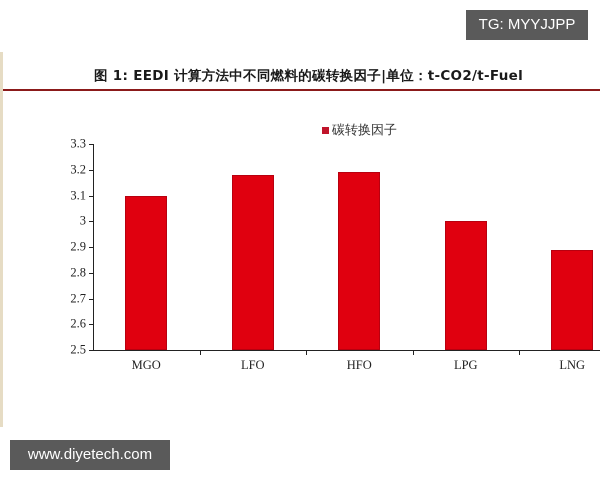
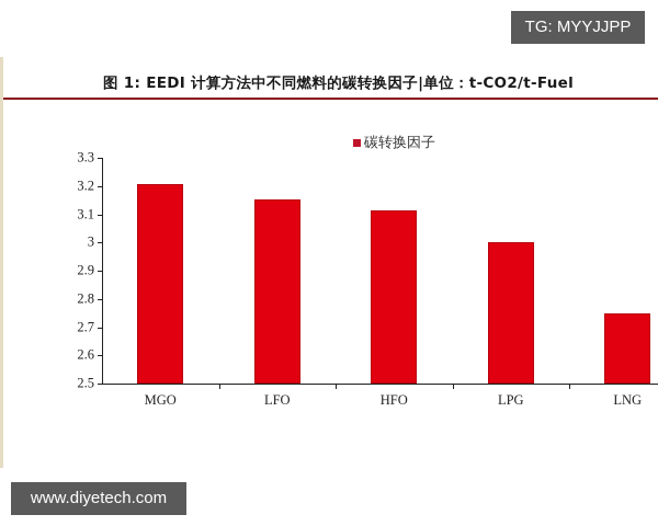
MGO: 3.10 -> 3.21
LFO: 3.18 -> 3.15
HFO: 3.19 -> 3.11
LNG: 2.89 -> 2.75
